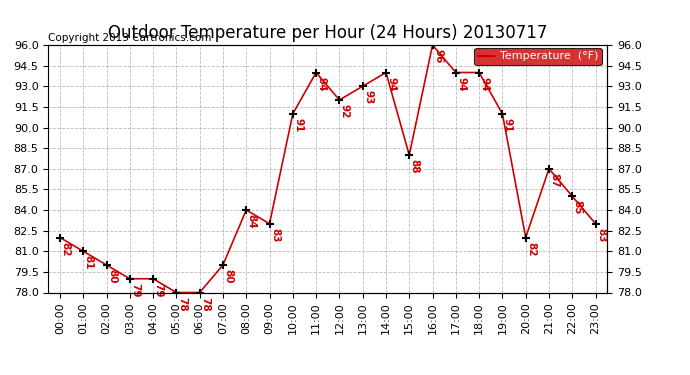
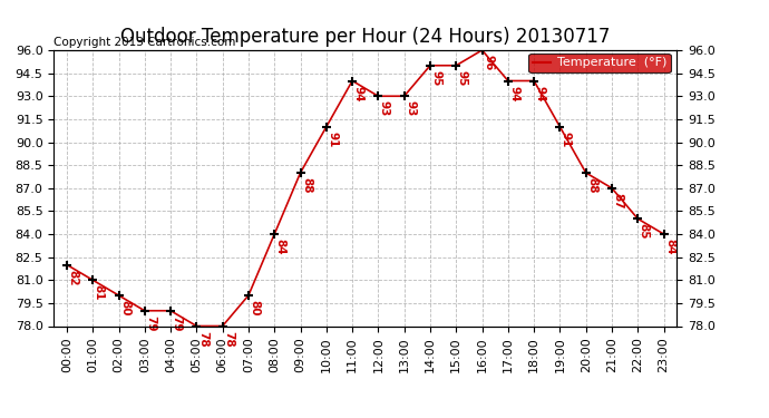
09:00: 83 -> 88
12:00: 92 -> 93
14:00: 94 -> 95
15:00: 88 -> 95
20:00: 82 -> 88
23:00: 83 -> 84
